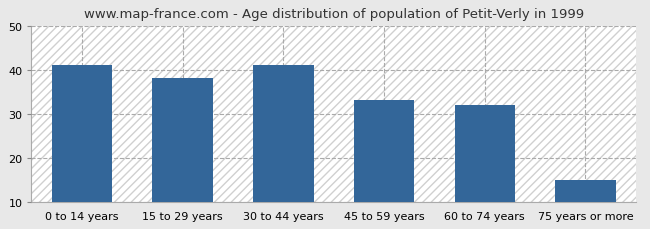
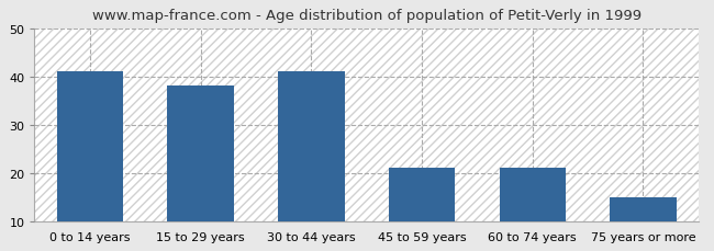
45 to 59 years: 33 -> 21
60 to 74 years: 32 -> 21
